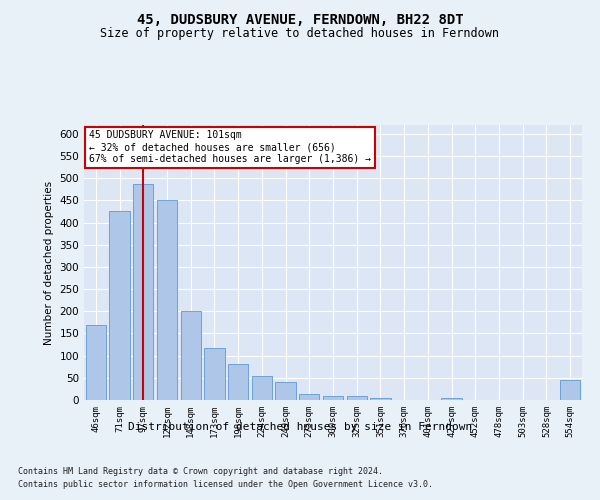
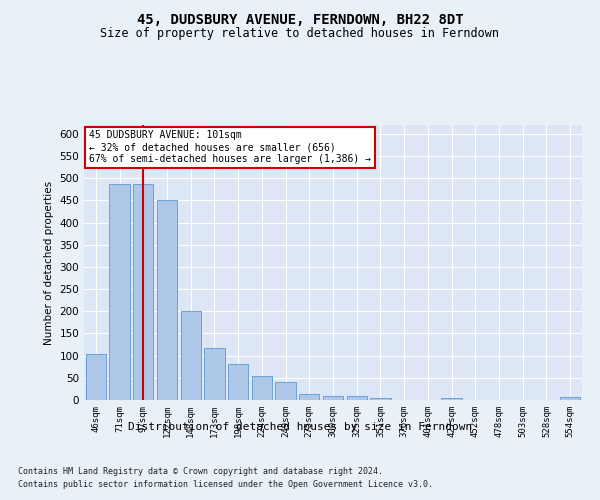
46sqm: 170 -> 104
71sqm: 425 -> 486
554sqm: 45 -> 6
